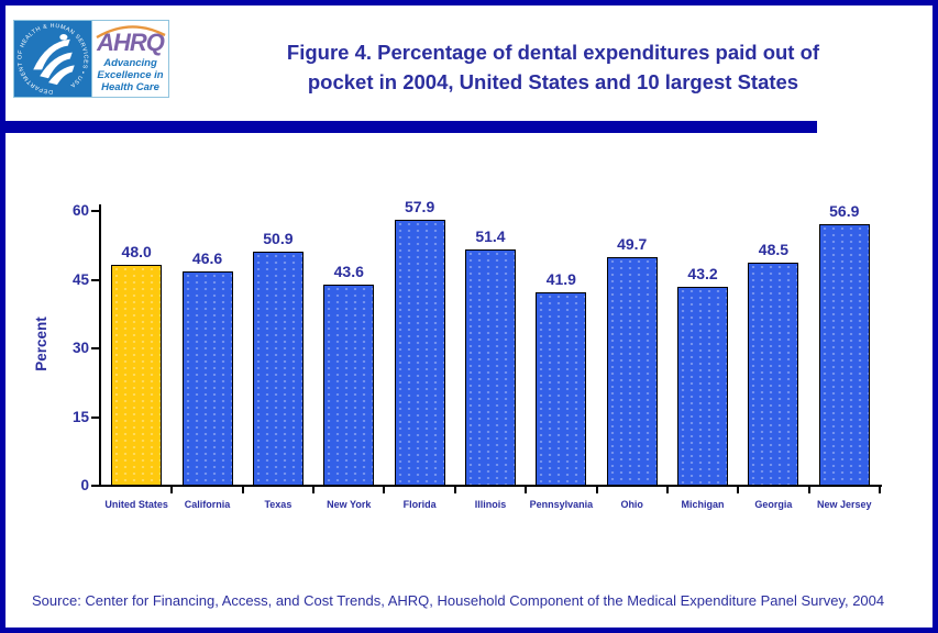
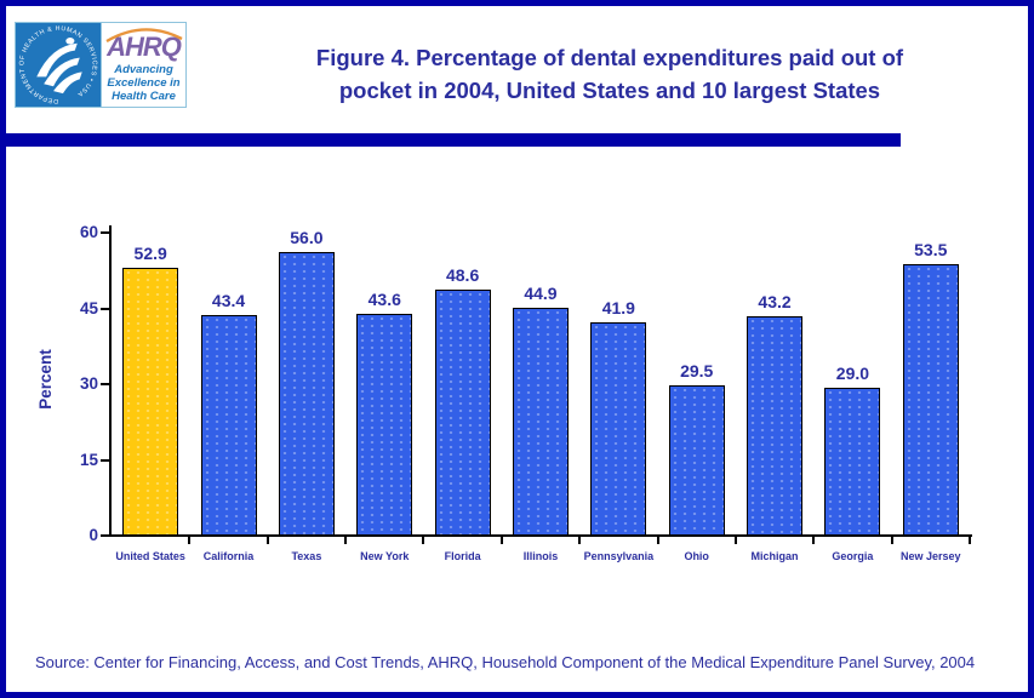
United States: 48.0 -> 52.9
California: 46.6 -> 43.4
Texas: 50.9 -> 56.0
Florida: 57.9 -> 48.6
Illinois: 51.4 -> 44.9
Ohio: 49.7 -> 29.5
Georgia: 48.5 -> 29.0
New Jersey: 56.9 -> 53.5
